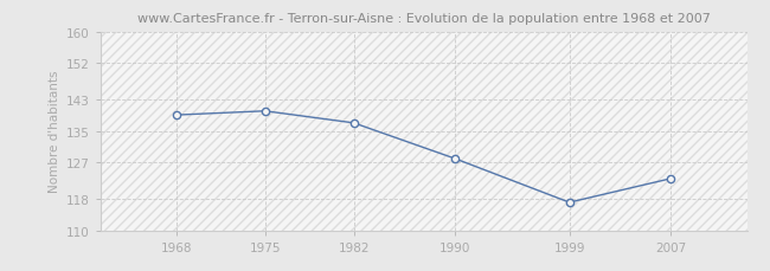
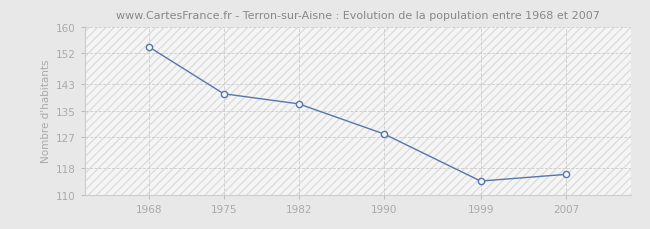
1968: 139 -> 154
1999: 117 -> 114
2007: 123 -> 116
